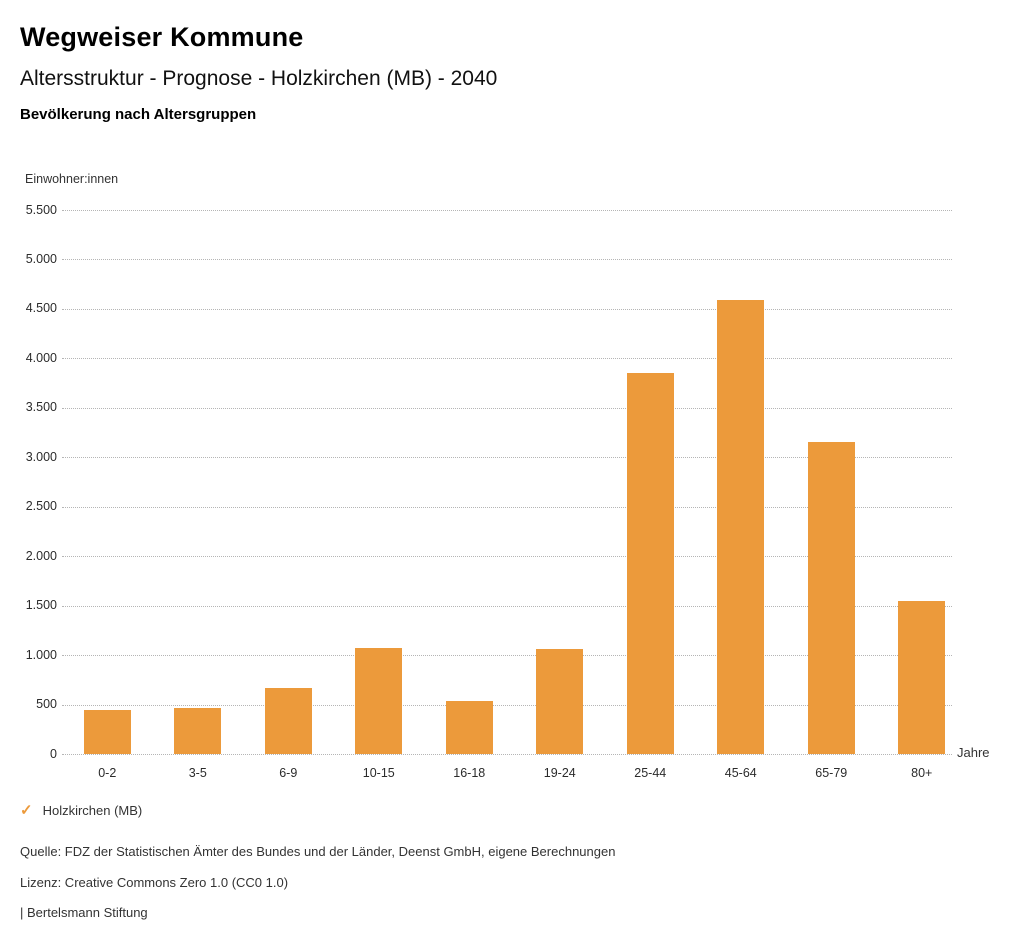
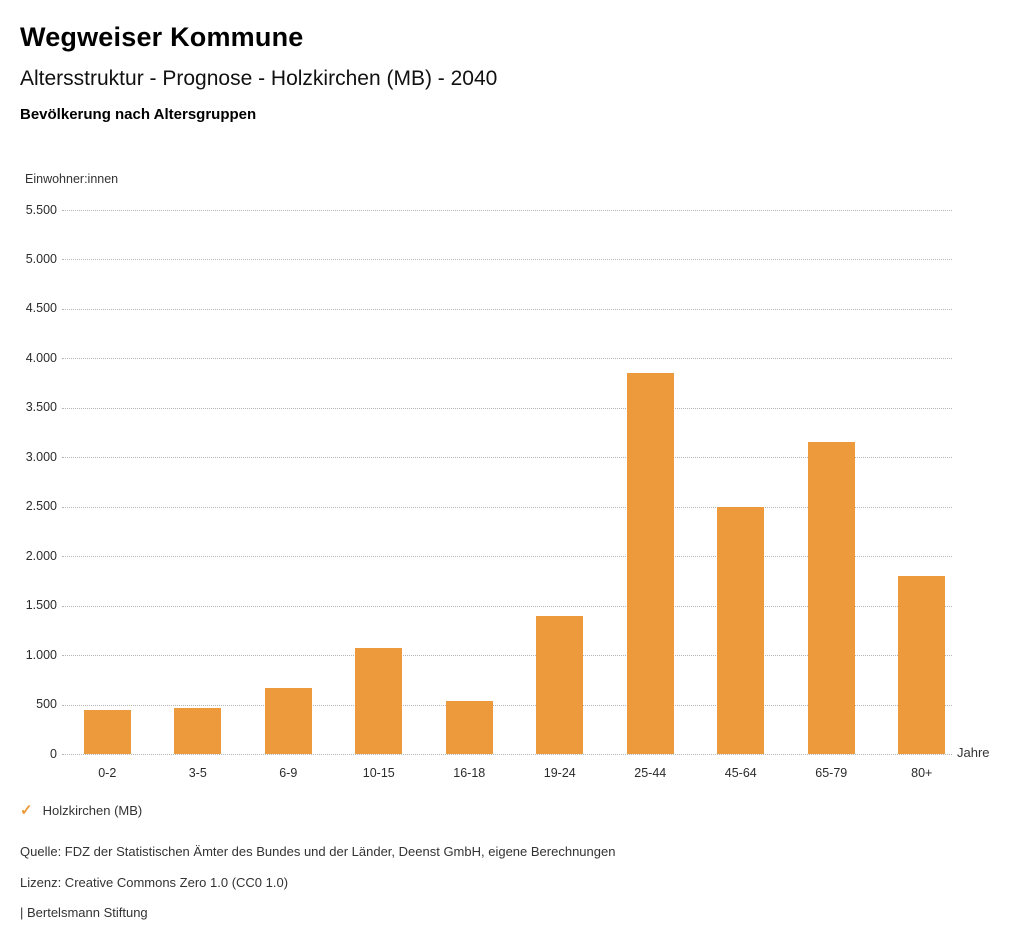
19-24: 1100 -> 1400
45-64: 4600 -> 2500
80+: 1600 -> 1800
